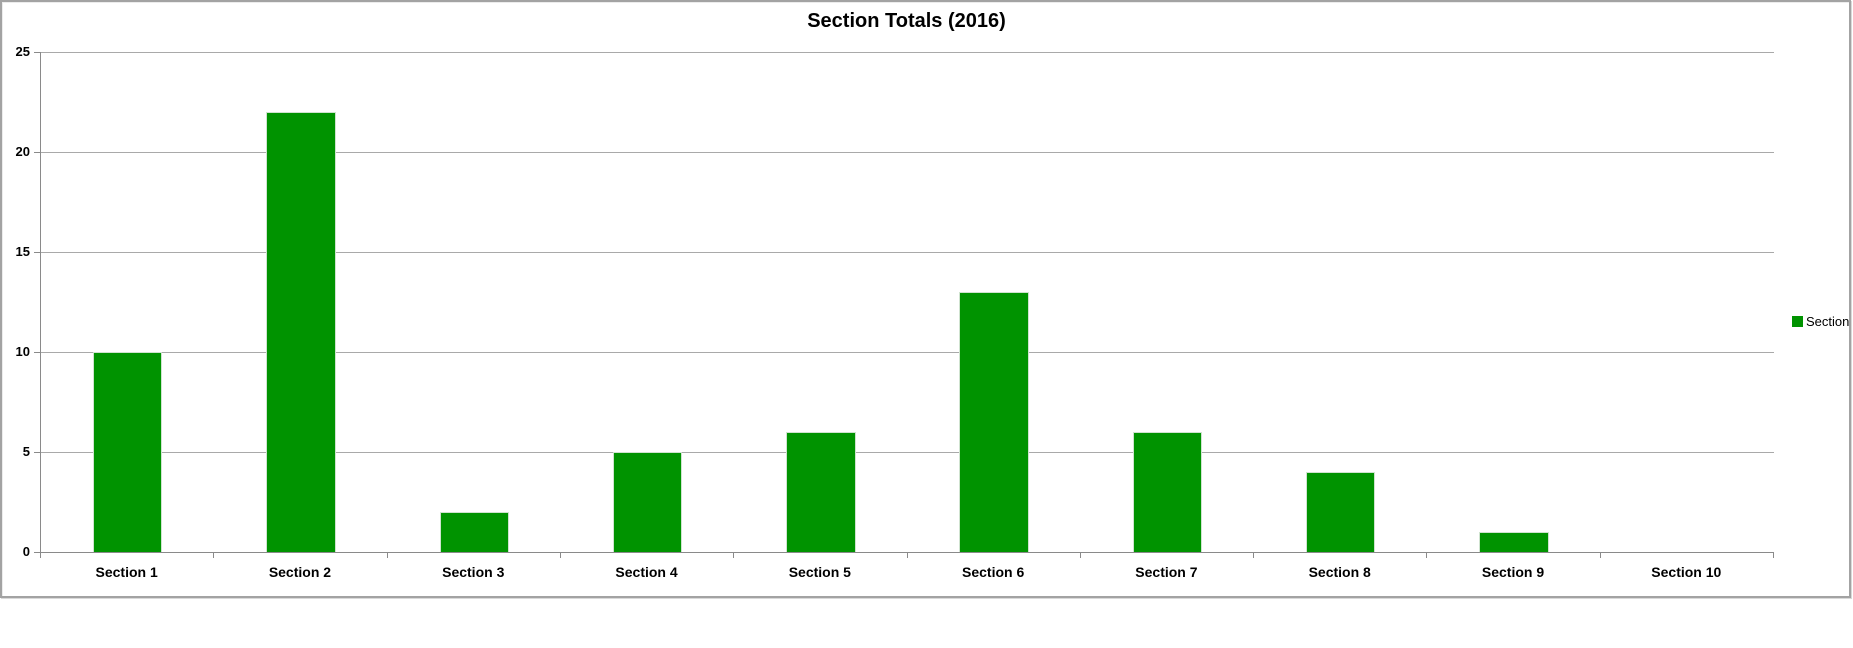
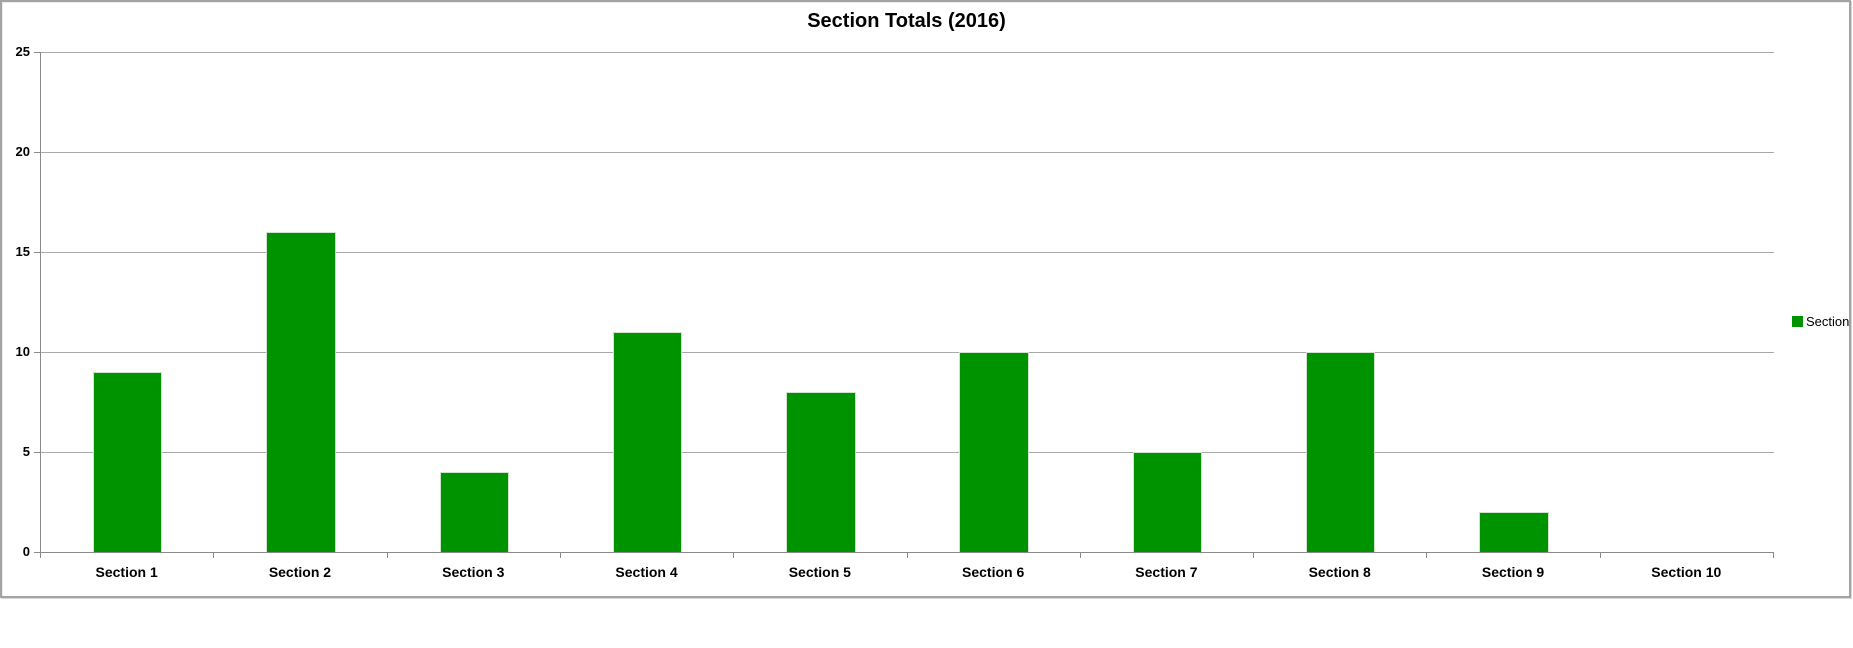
Section 1: 10 -> 9
Section 2: 22 -> 16
Section 3: 2 -> 4
Section 4: 5 -> 11
Section 5: 6 -> 8
Section 6: 13 -> 10
Section 7: 6 -> 5
Section 8: 4 -> 10
Section 9: 1 -> 2
